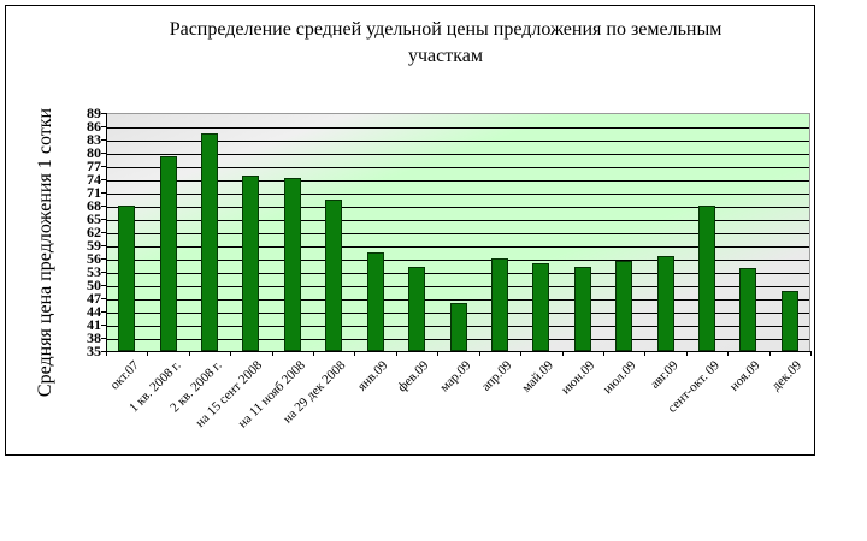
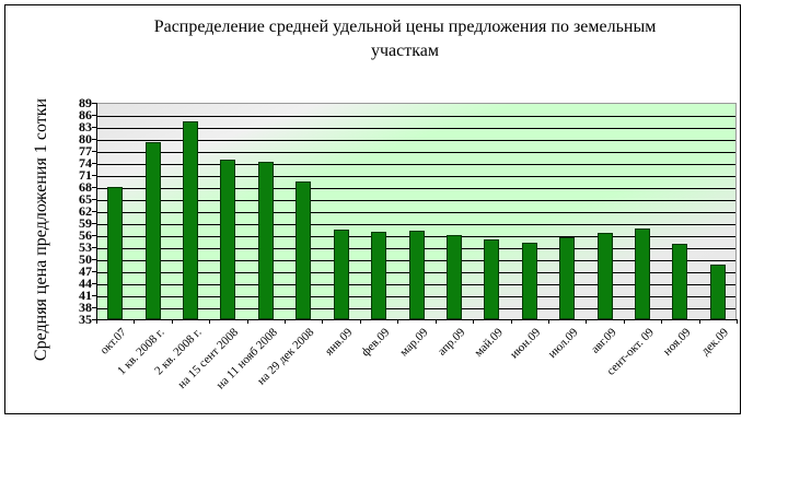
фев.09: 54 -> 57
мар.09: 46 -> 57
сент-окт. 09: 68 -> 58
